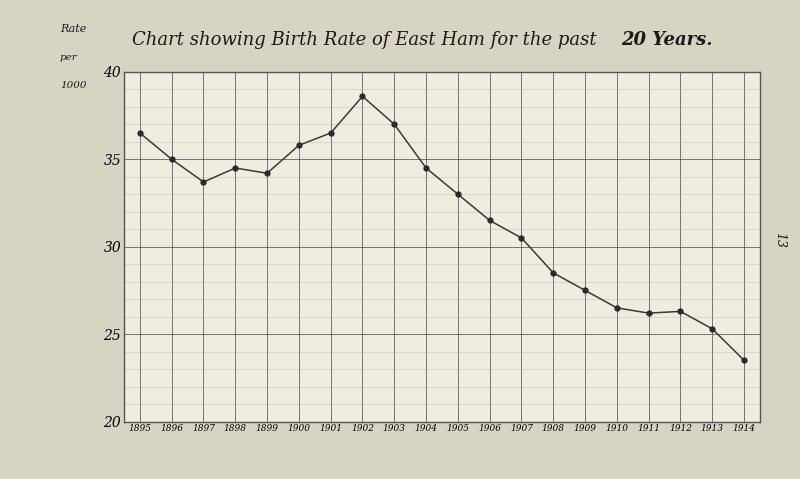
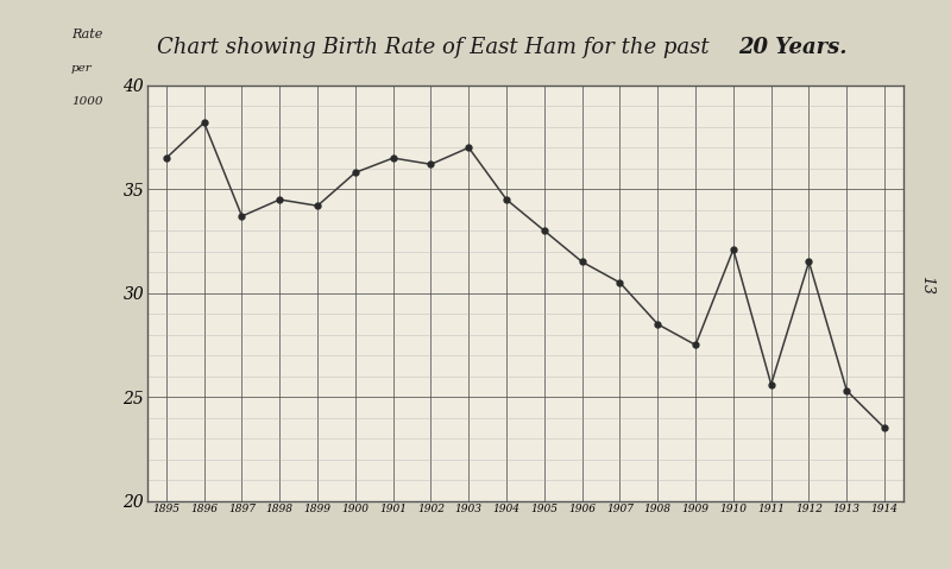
1896: 35.0 -> 38.2
1902: 38.6 -> 36.2
1910: 26.5 -> 32.1
1911: 26.2 -> 25.6
1912: 26.3 -> 31.5
